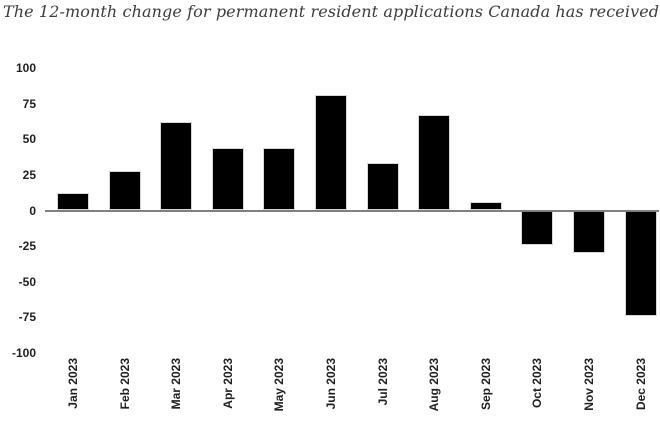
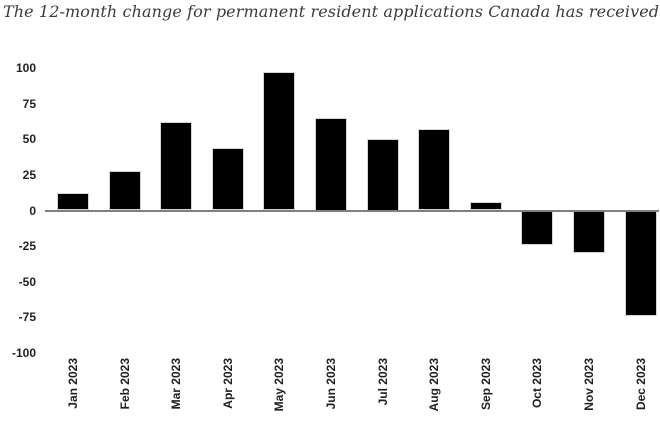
May 2023: 44 -> 97
Jun 2023: 81 -> 65
Jul 2023: 33 -> 50
Aug 2023: 67 -> 57
